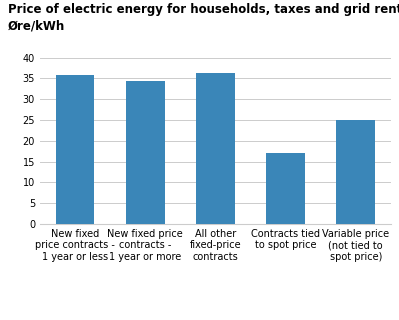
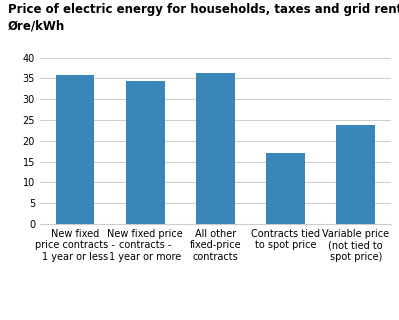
Variable price (not tied to spot price): 25.0 -> 23.7
